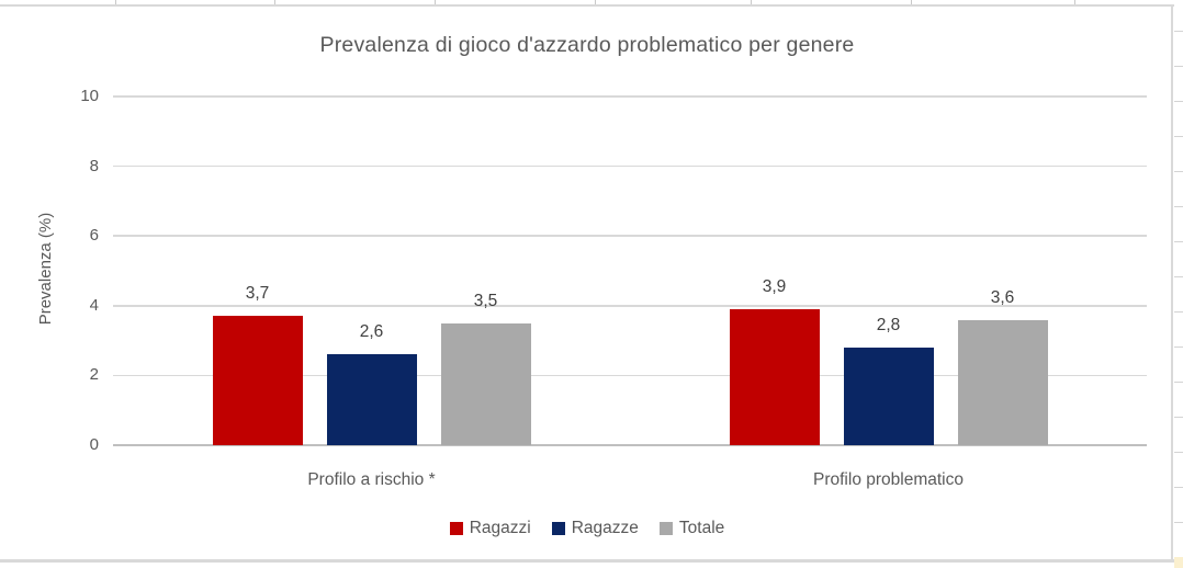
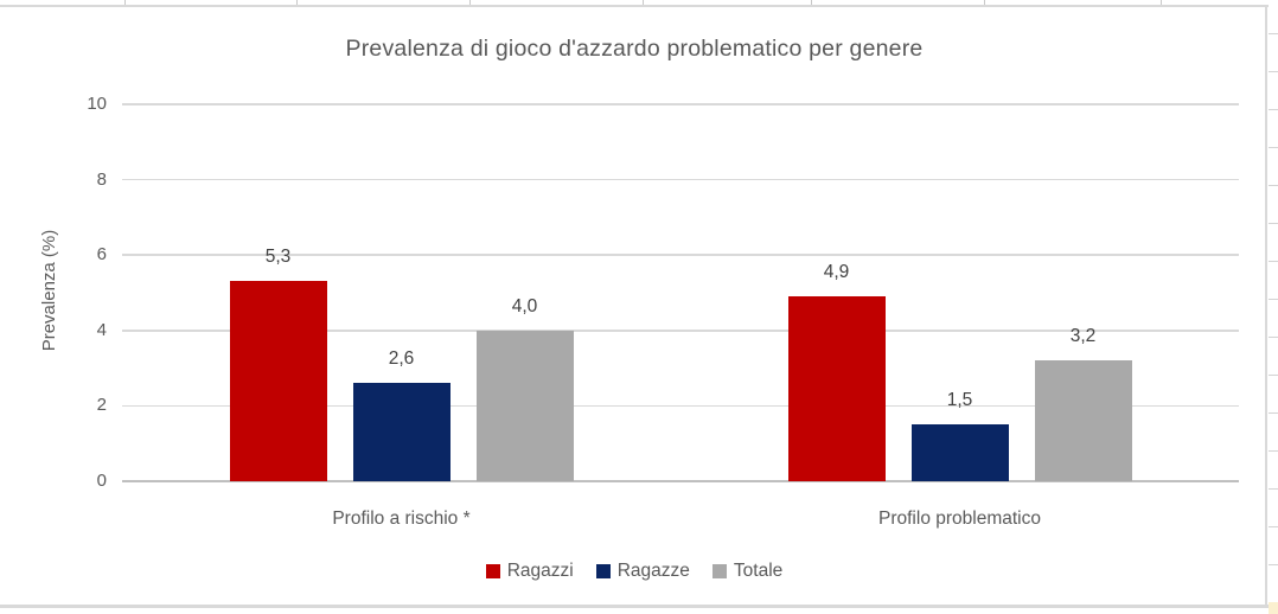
Ragazzi/Profilo a rischio *: 3,7 -> 5,3
Totale/Profilo a rischio *: 3,5 -> 4,0
Ragazzi/Profilo problematico: 3,9 -> 4,9
Ragazze/Profilo problematico: 2,8 -> 1,5
Totale/Profilo problematico: 3,6 -> 3,2
